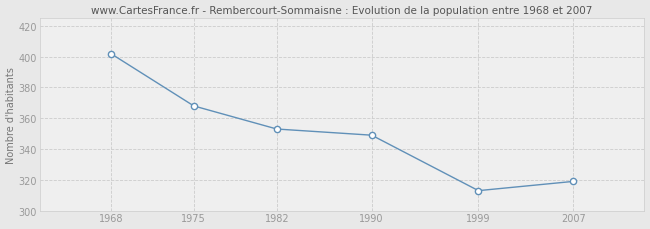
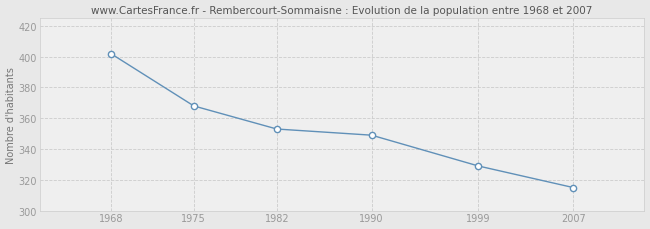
1999: 313 -> 329
2007: 319 -> 315
